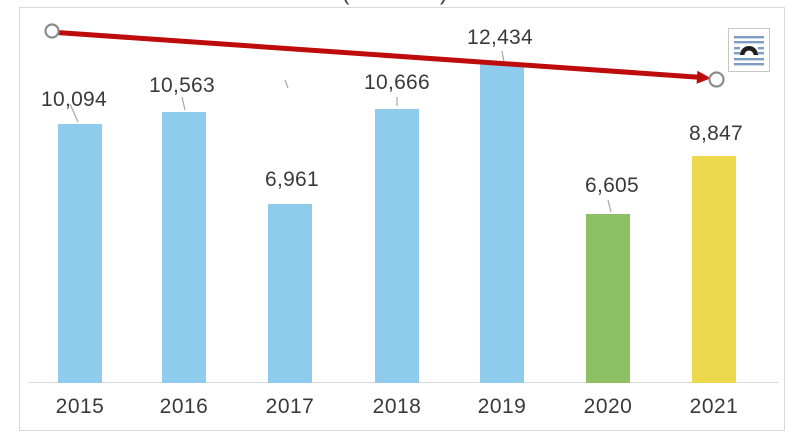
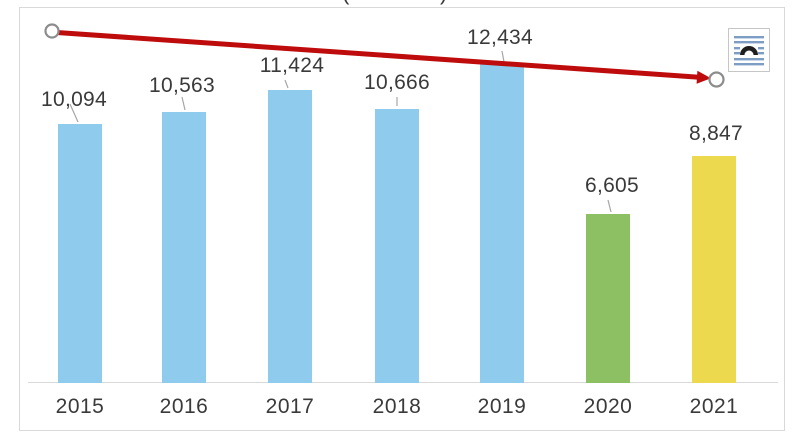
2017: 6,961 -> 11,424
